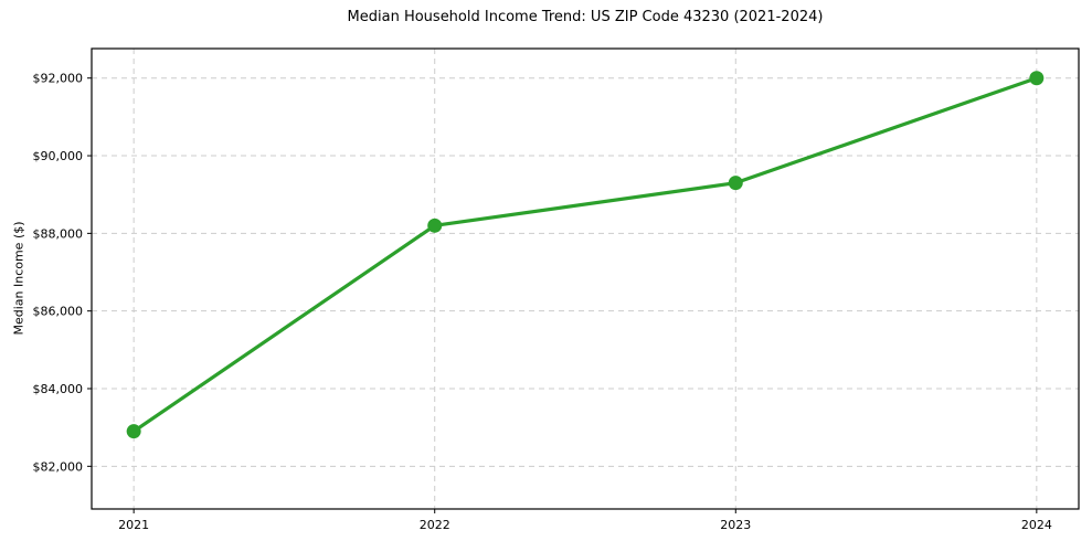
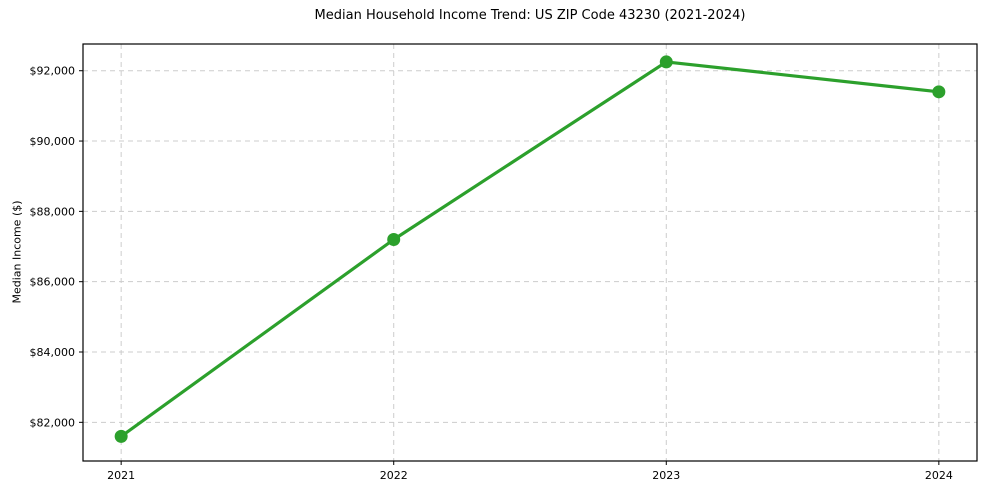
2021: $82900 -> $81600
2022: $88200 -> $87200
2023: $89300 -> $92200
2024: $92000 -> $91400
